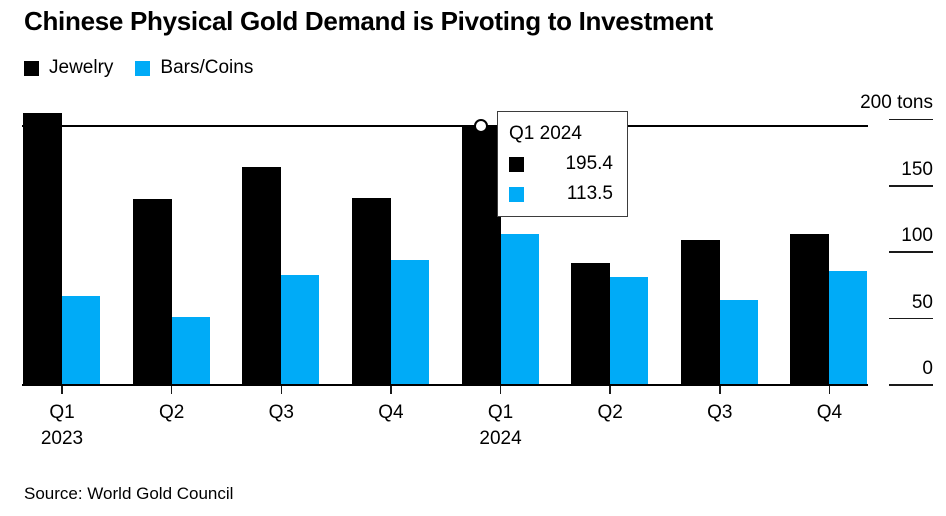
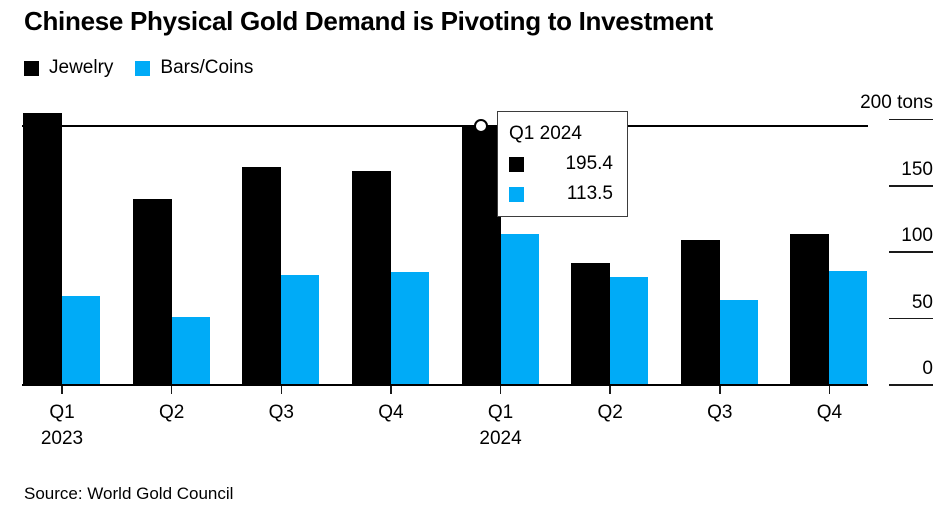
Jewelry/Q4 2023: 141 -> 161
Bars/Coins/Q4 2023: 94 -> 85
